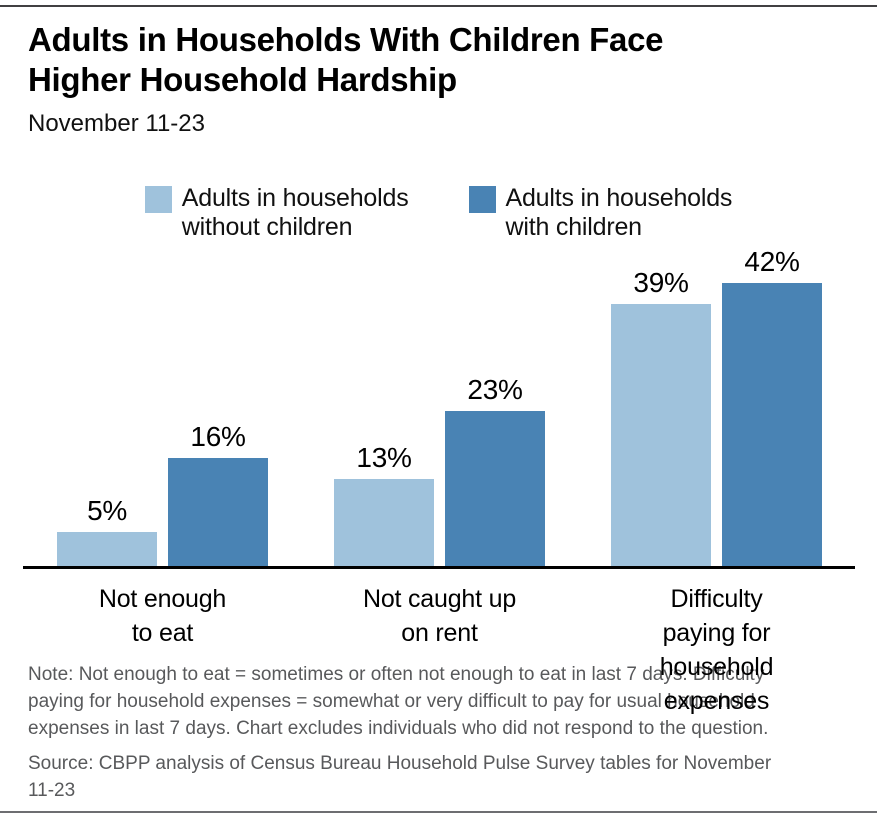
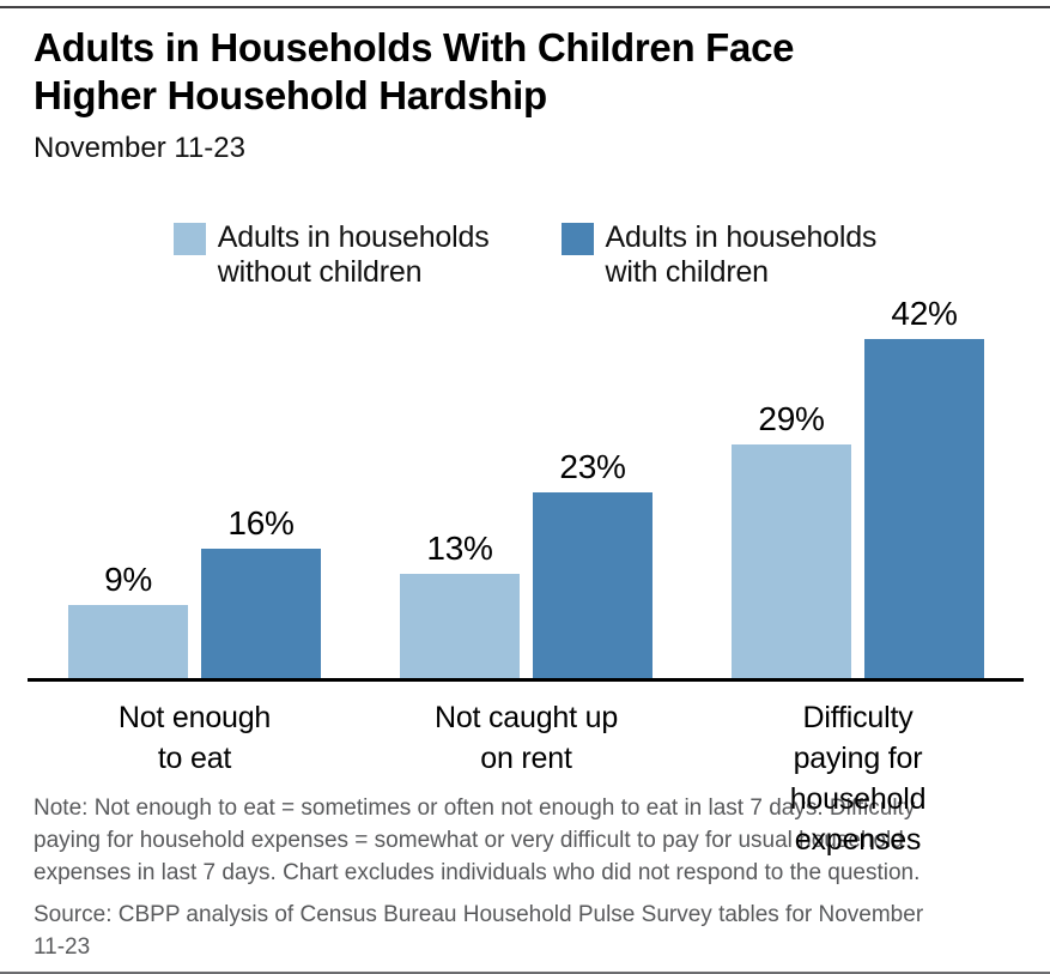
Adults in households without children/Not enough to eat: 5% -> 9%
Adults in households without children/Difficulty paying for household expenses: 39% -> 29%
